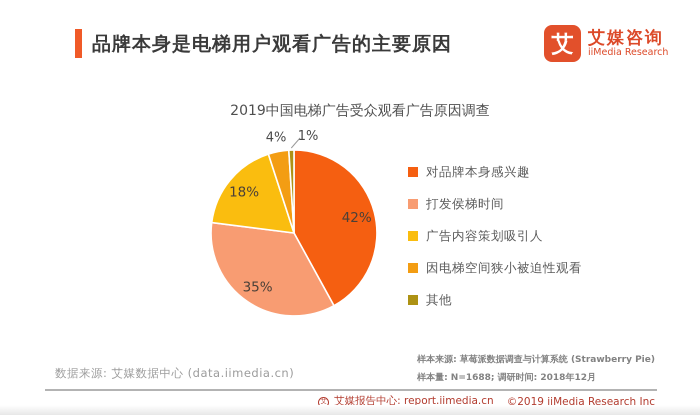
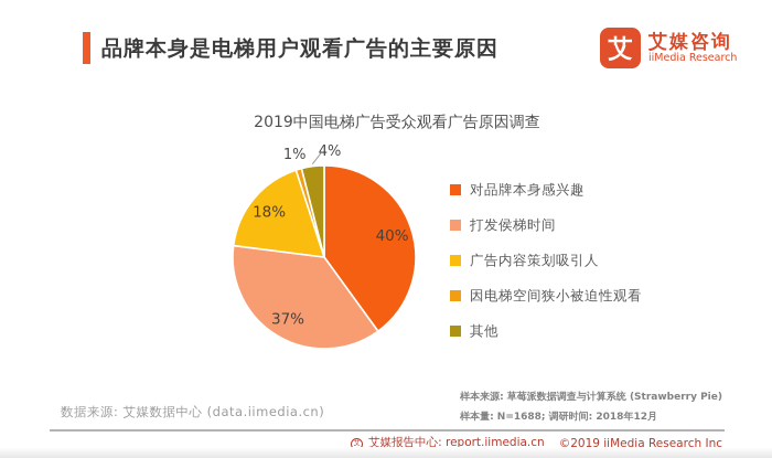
对品牌本身感兴趣: 42% -> 40%
打发侯梯时间: 35% -> 37%
因电梯空间狭小被迫性观看: 4% -> 1%
其他: 1% -> 4%
